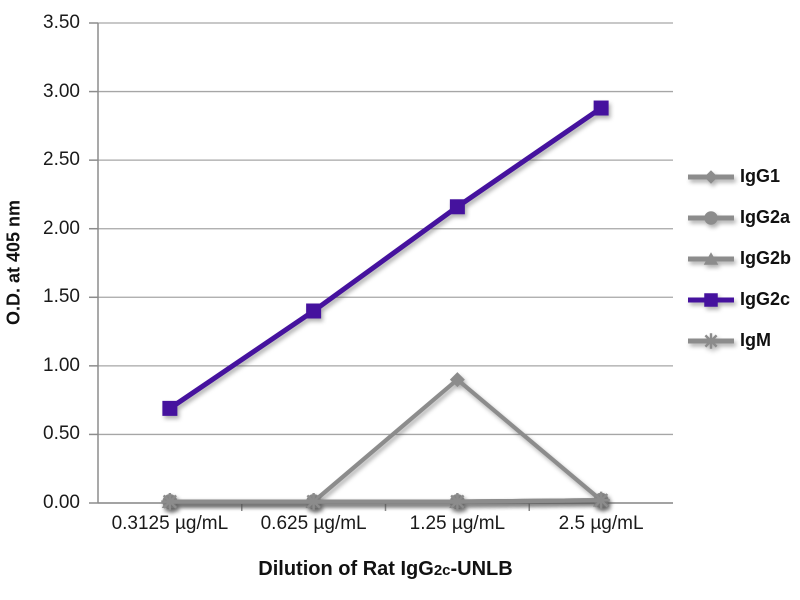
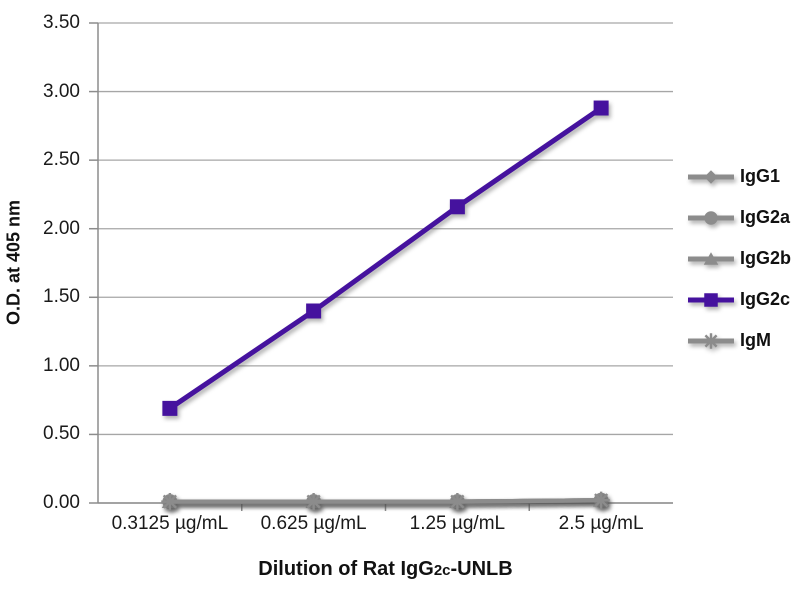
IgG1/1.25 µg/mL: 0.90 -> 0.01
